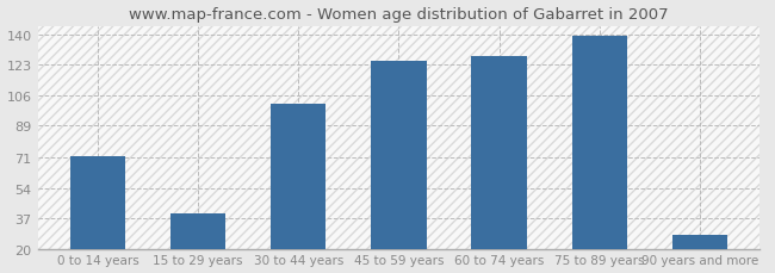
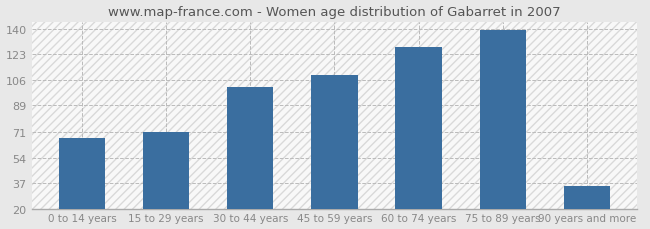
0 to 14 years: 72 -> 67
15 to 29 years: 40 -> 71
45 to 59 years: 125 -> 109
90 years and more: 28 -> 35
